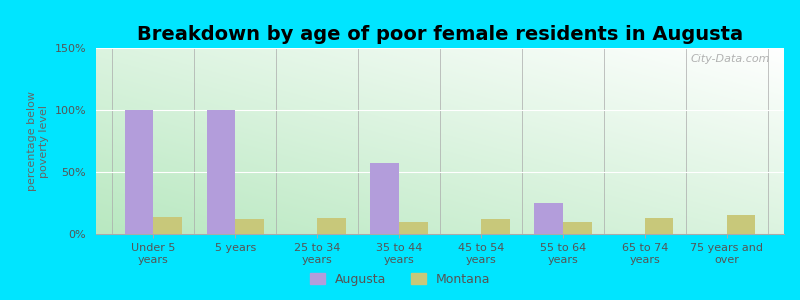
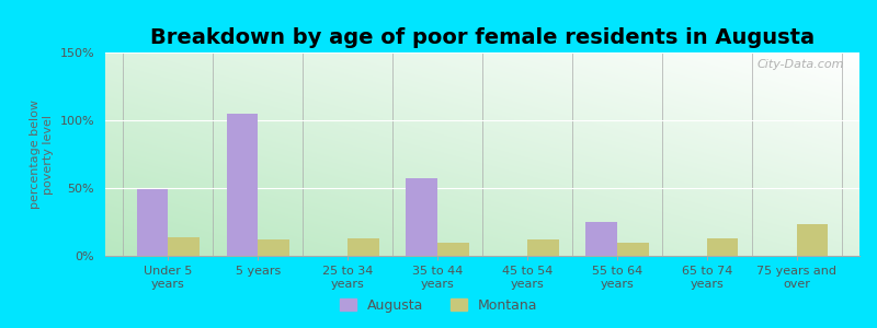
Augusta/Under 5 years: 100% -> 49%
Augusta/5 years: 100% -> 105%
Montana/75 years and over: 15% -> 23%
